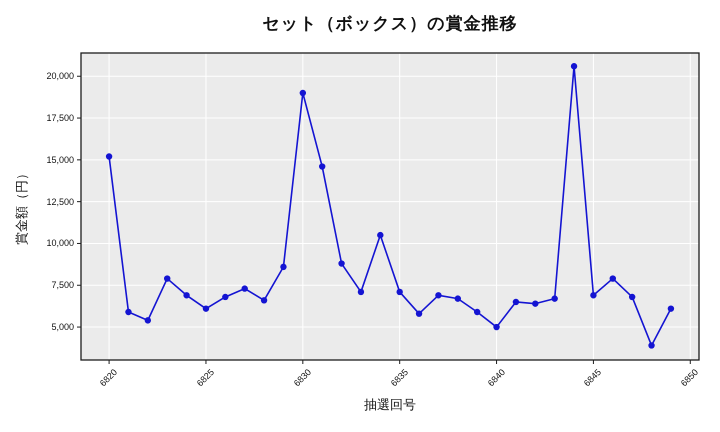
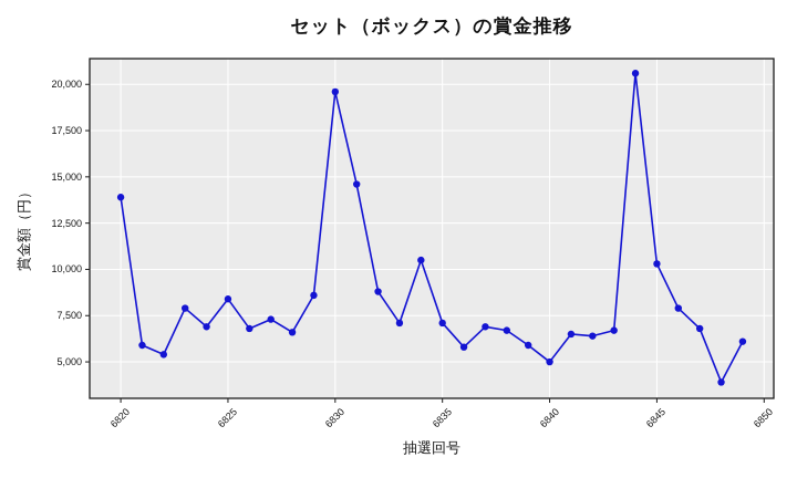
6820: 15200 -> 13900
6825: 6100 -> 8400
6830: 19000 -> 19600
6845: 6900 -> 10300
